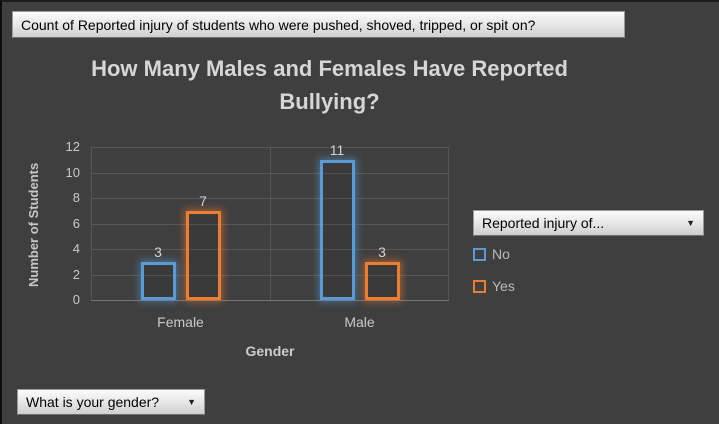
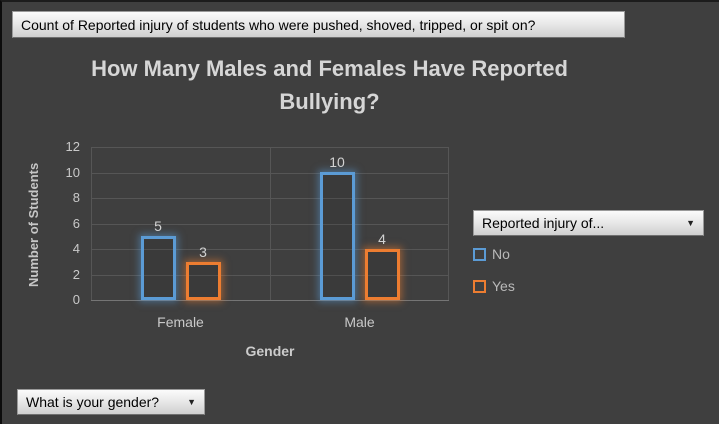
No/Female: 3 -> 5
Yes/Female: 7 -> 3
No/Male: 11 -> 10
Yes/Male: 3 -> 4
